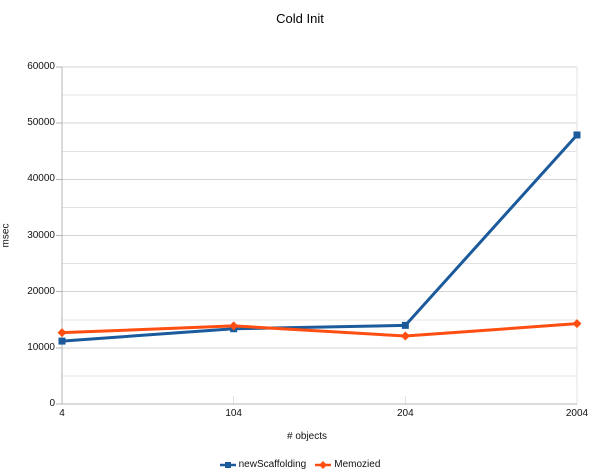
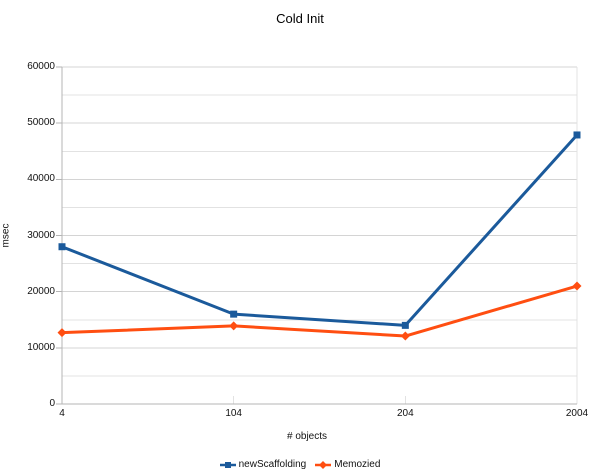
newScaffolding/4: 11000 -> 28000
newScaffolding/104: 13000 -> 16000
Memozied/2004: 14000 -> 21000
